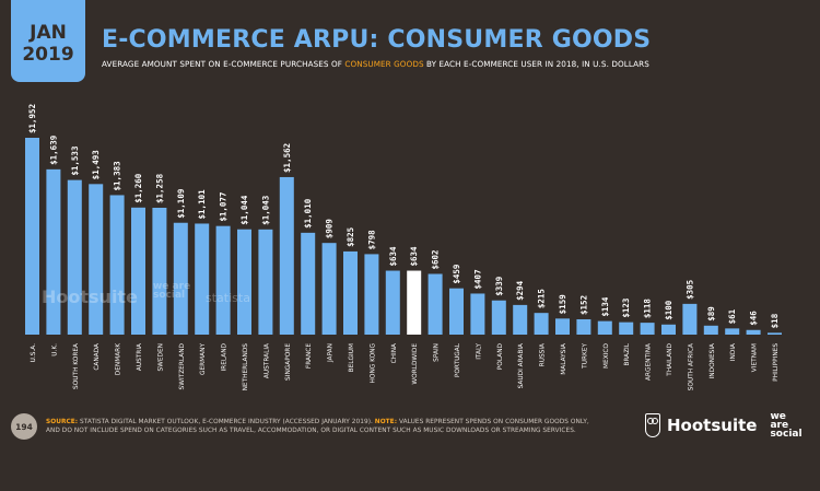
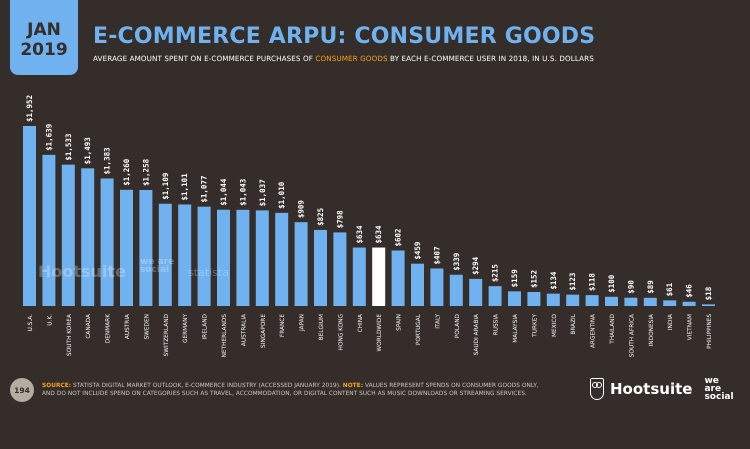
SINGAPORE: $1,562 -> $1,037
SOUTH AFRICA: $305 -> $90
